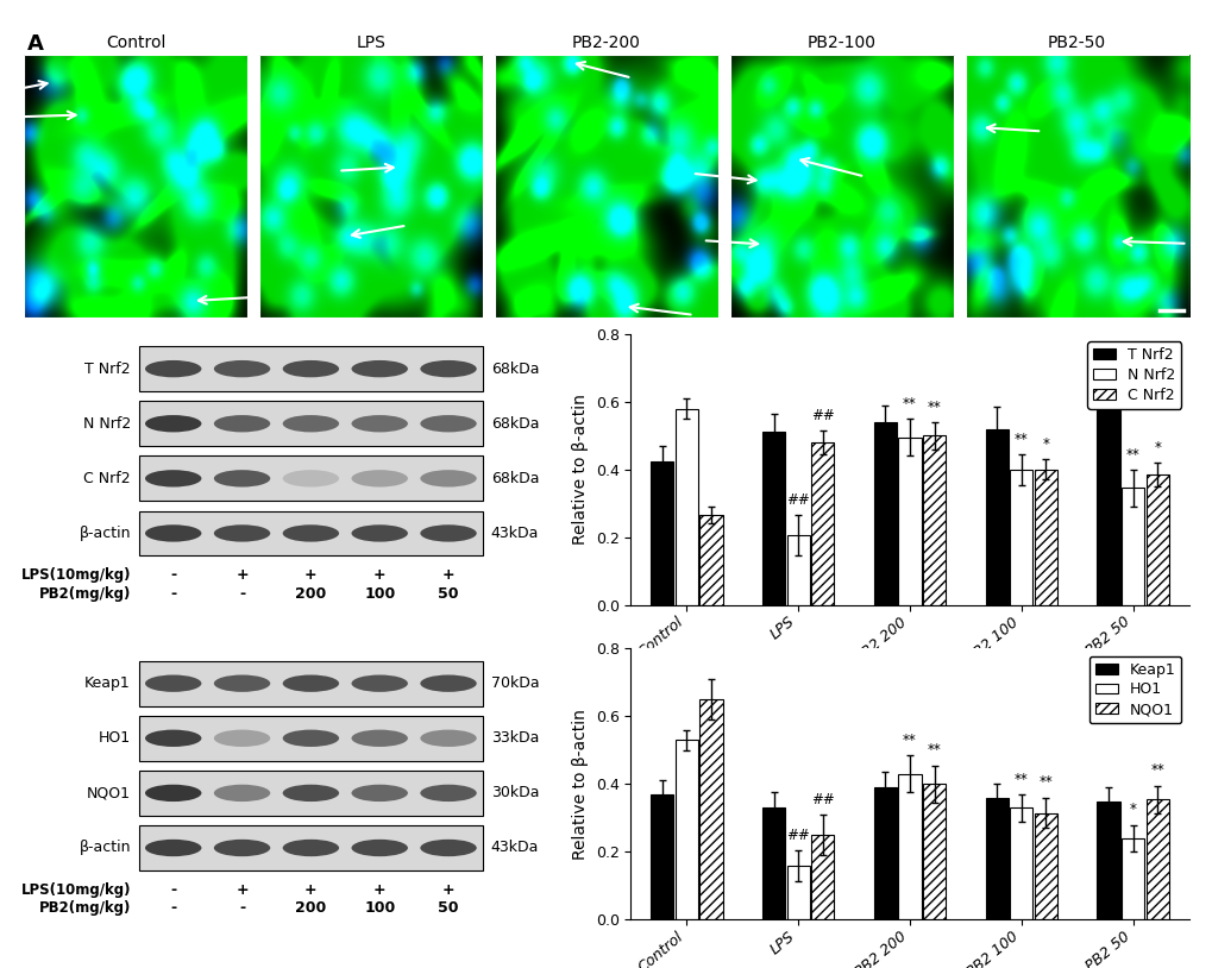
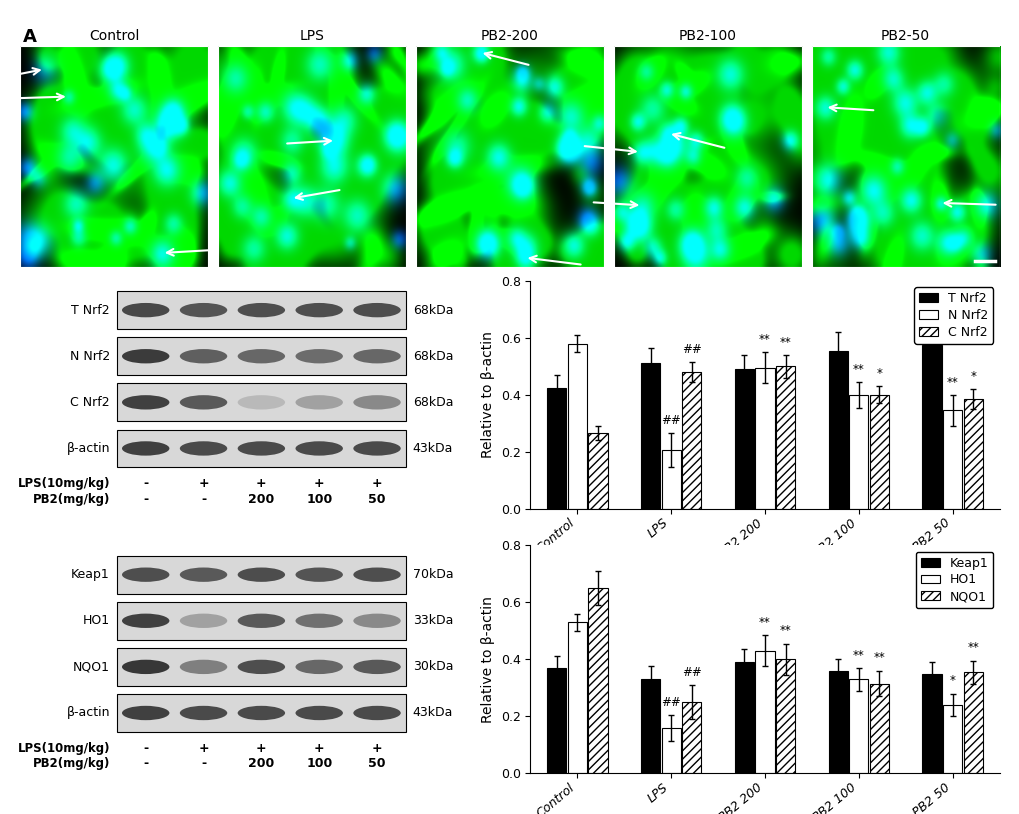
T Nrf2/PB2 200: 0.540 -> 0.490
T Nrf2/PB2 100: 0.520 -> 0.555
